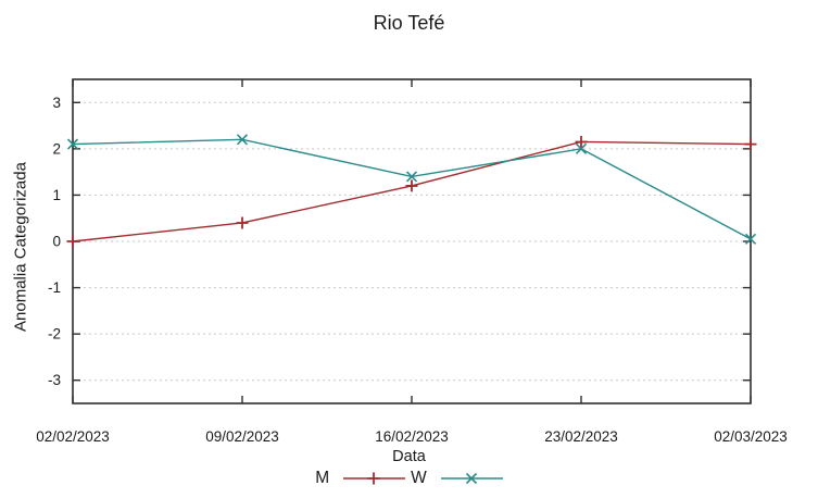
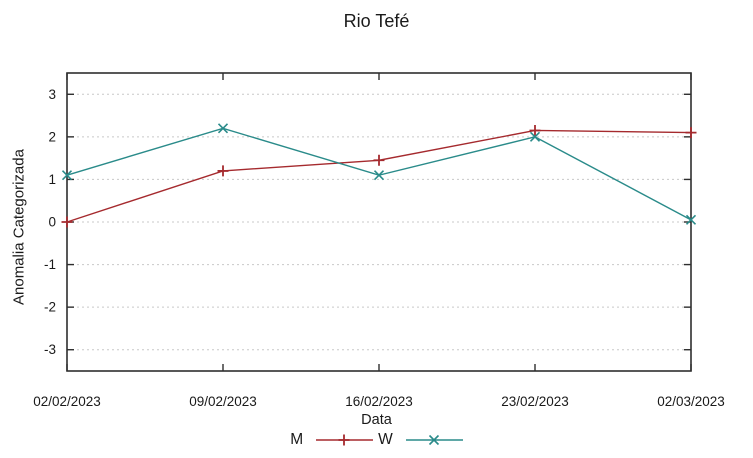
W/02/02/2023: 2.1 -> 1.1
M/09/02/2023: 0.4 -> 1.2
M/16/02/2023: 1.2 -> 1.4
W/16/02/2023: 1.4 -> 1.1
